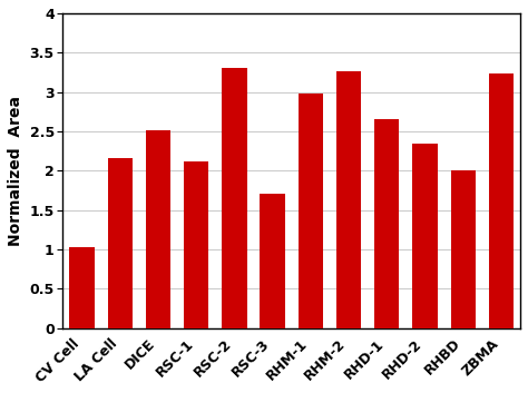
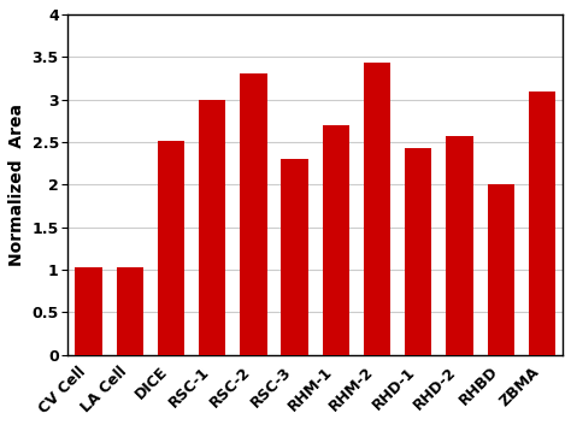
LA Cell: 2.16 -> 1.03
RSC-1: 2.12 -> 3.00
RSC-3: 1.70 -> 2.30
RHM-1: 2.98 -> 2.70
RHM-2: 3.26 -> 3.43
RHD-1: 2.66 -> 2.43
RHD-2: 2.34 -> 2.57
ZBMA: 3.24 -> 3.10
